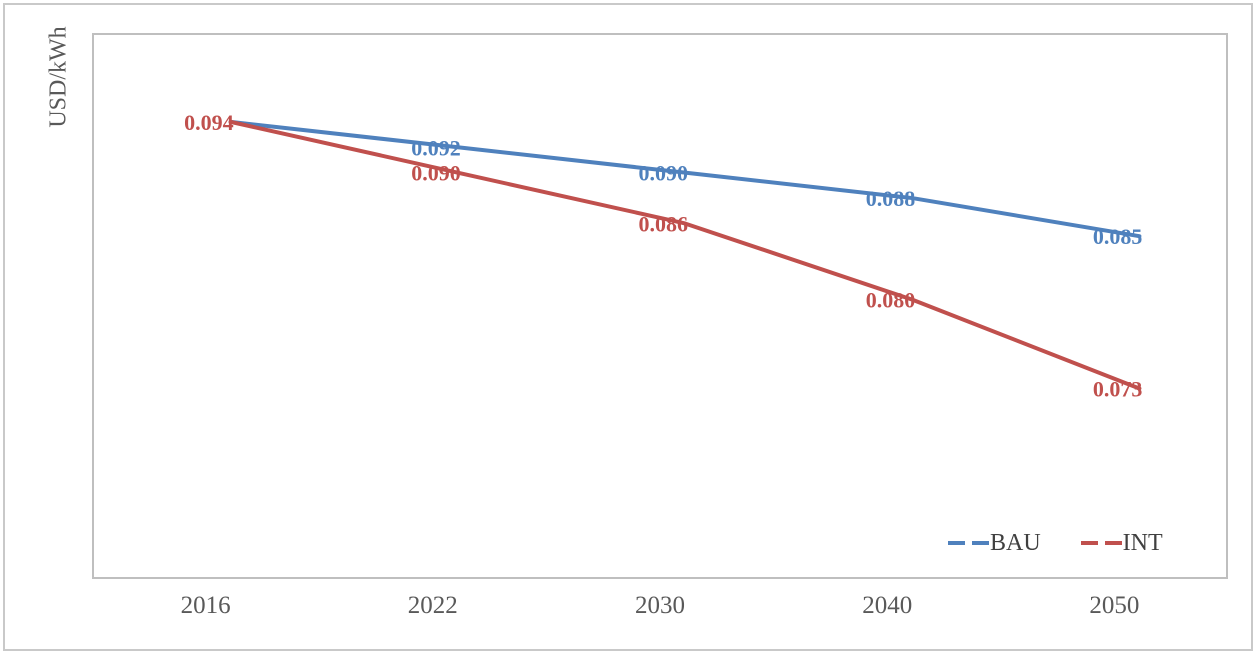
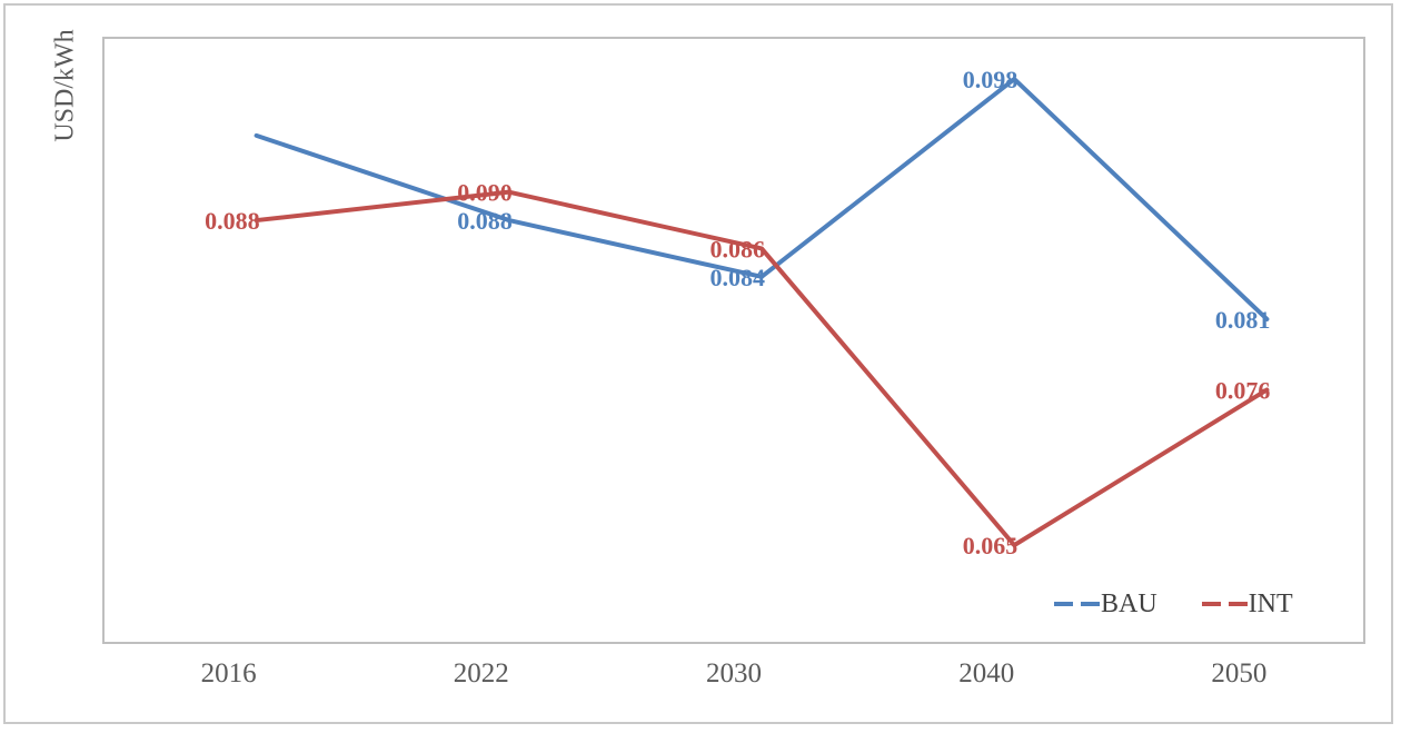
INT/2016: 0.094 -> 0.088
BAU/2022: 0.092 -> 0.088
BAU/2030: 0.090 -> 0.084
BAU/2040: 0.088 -> 0.098
INT/2040: 0.080 -> 0.065
BAU/2050: 0.085 -> 0.081
INT/2050: 0.073 -> 0.076
